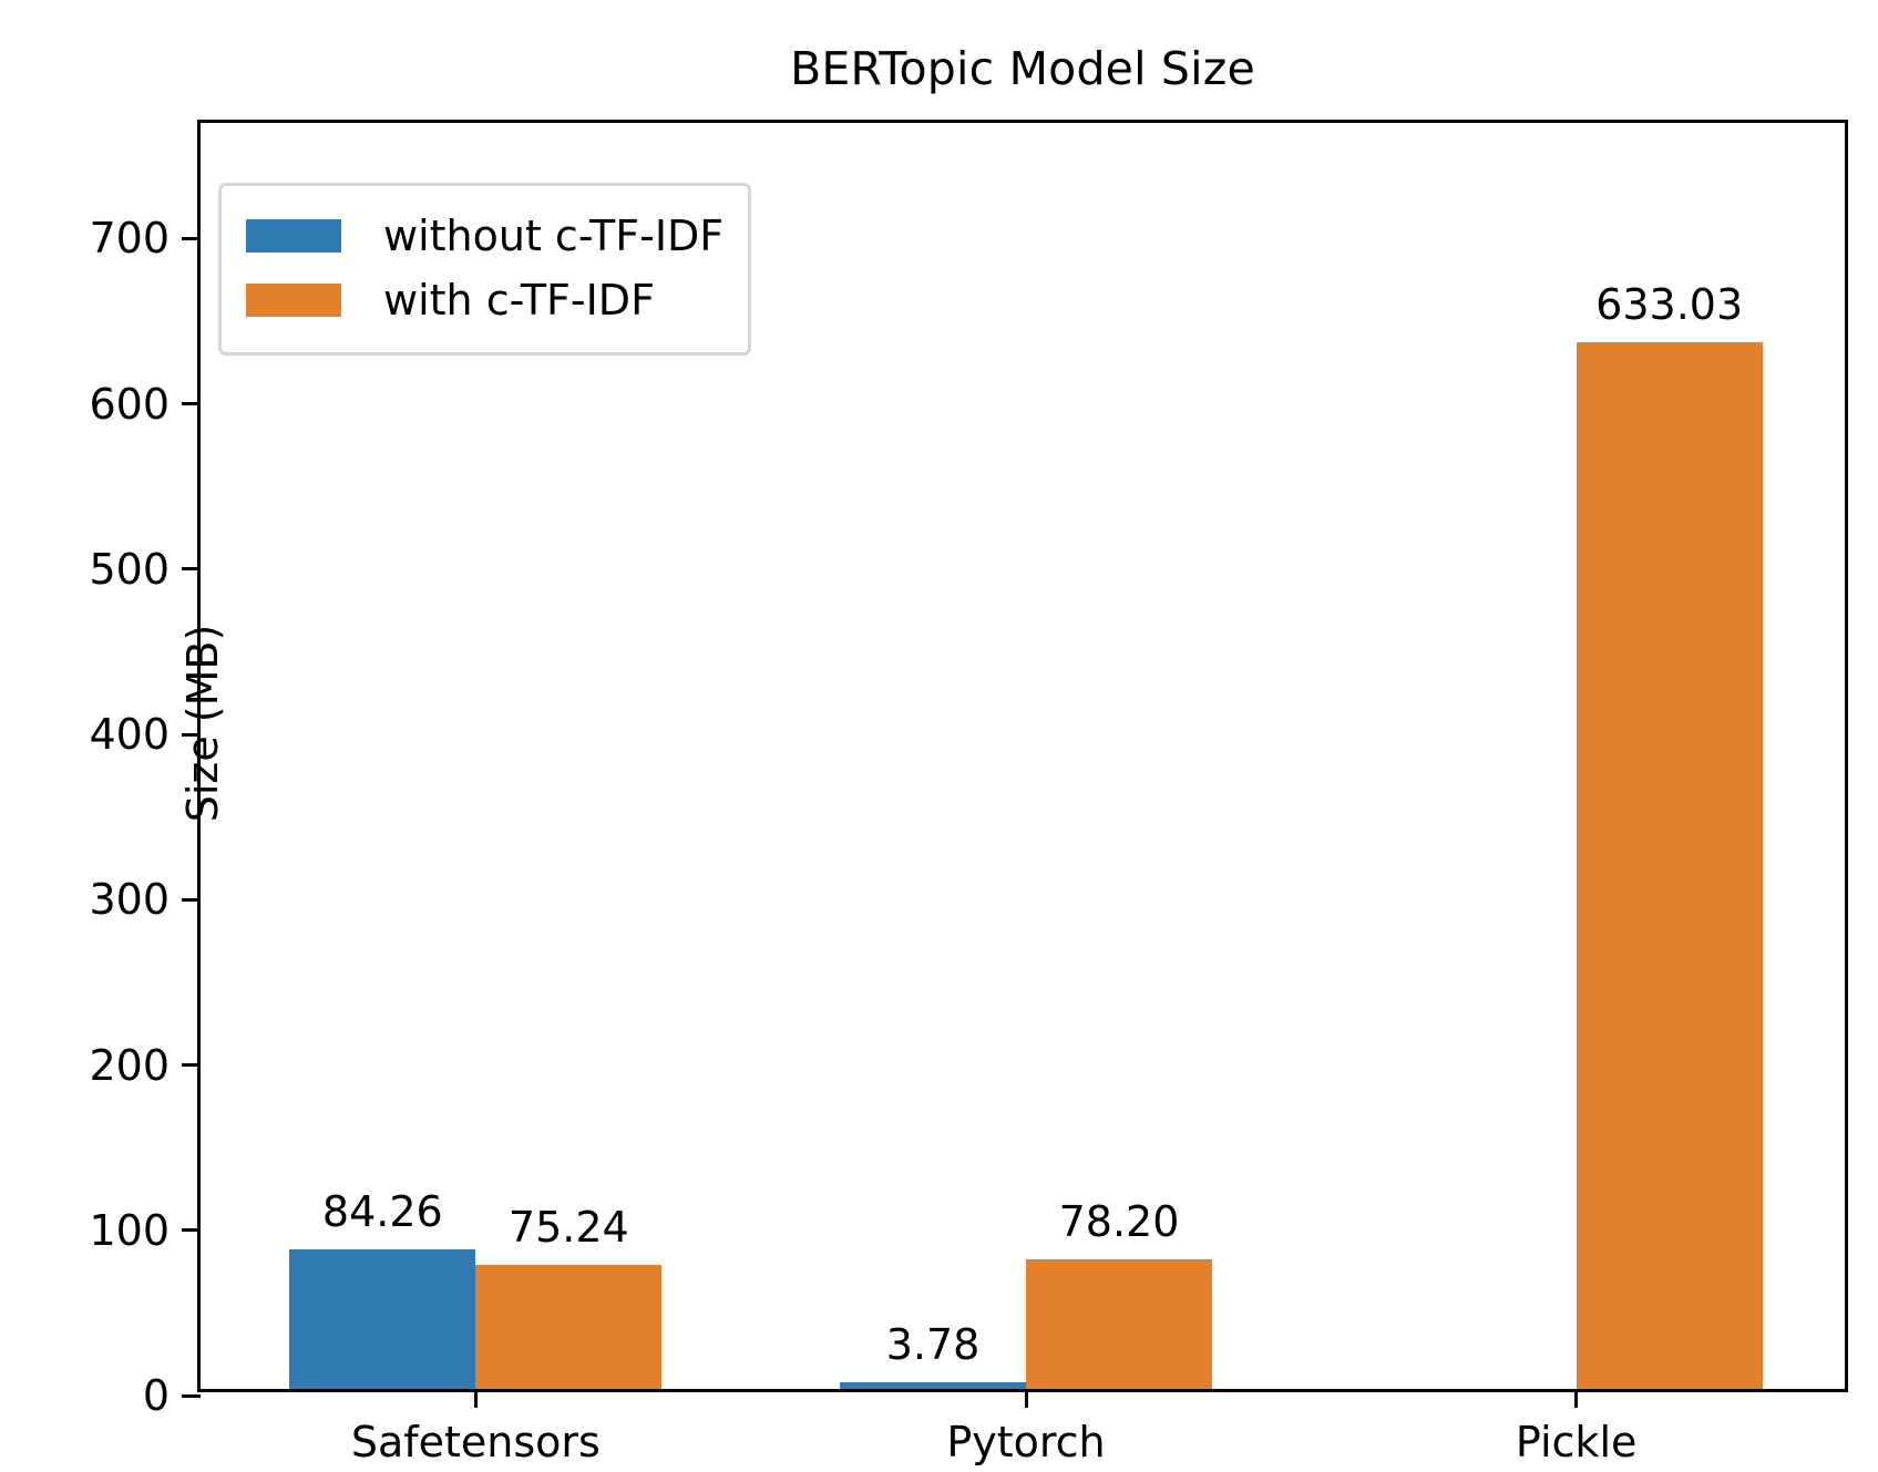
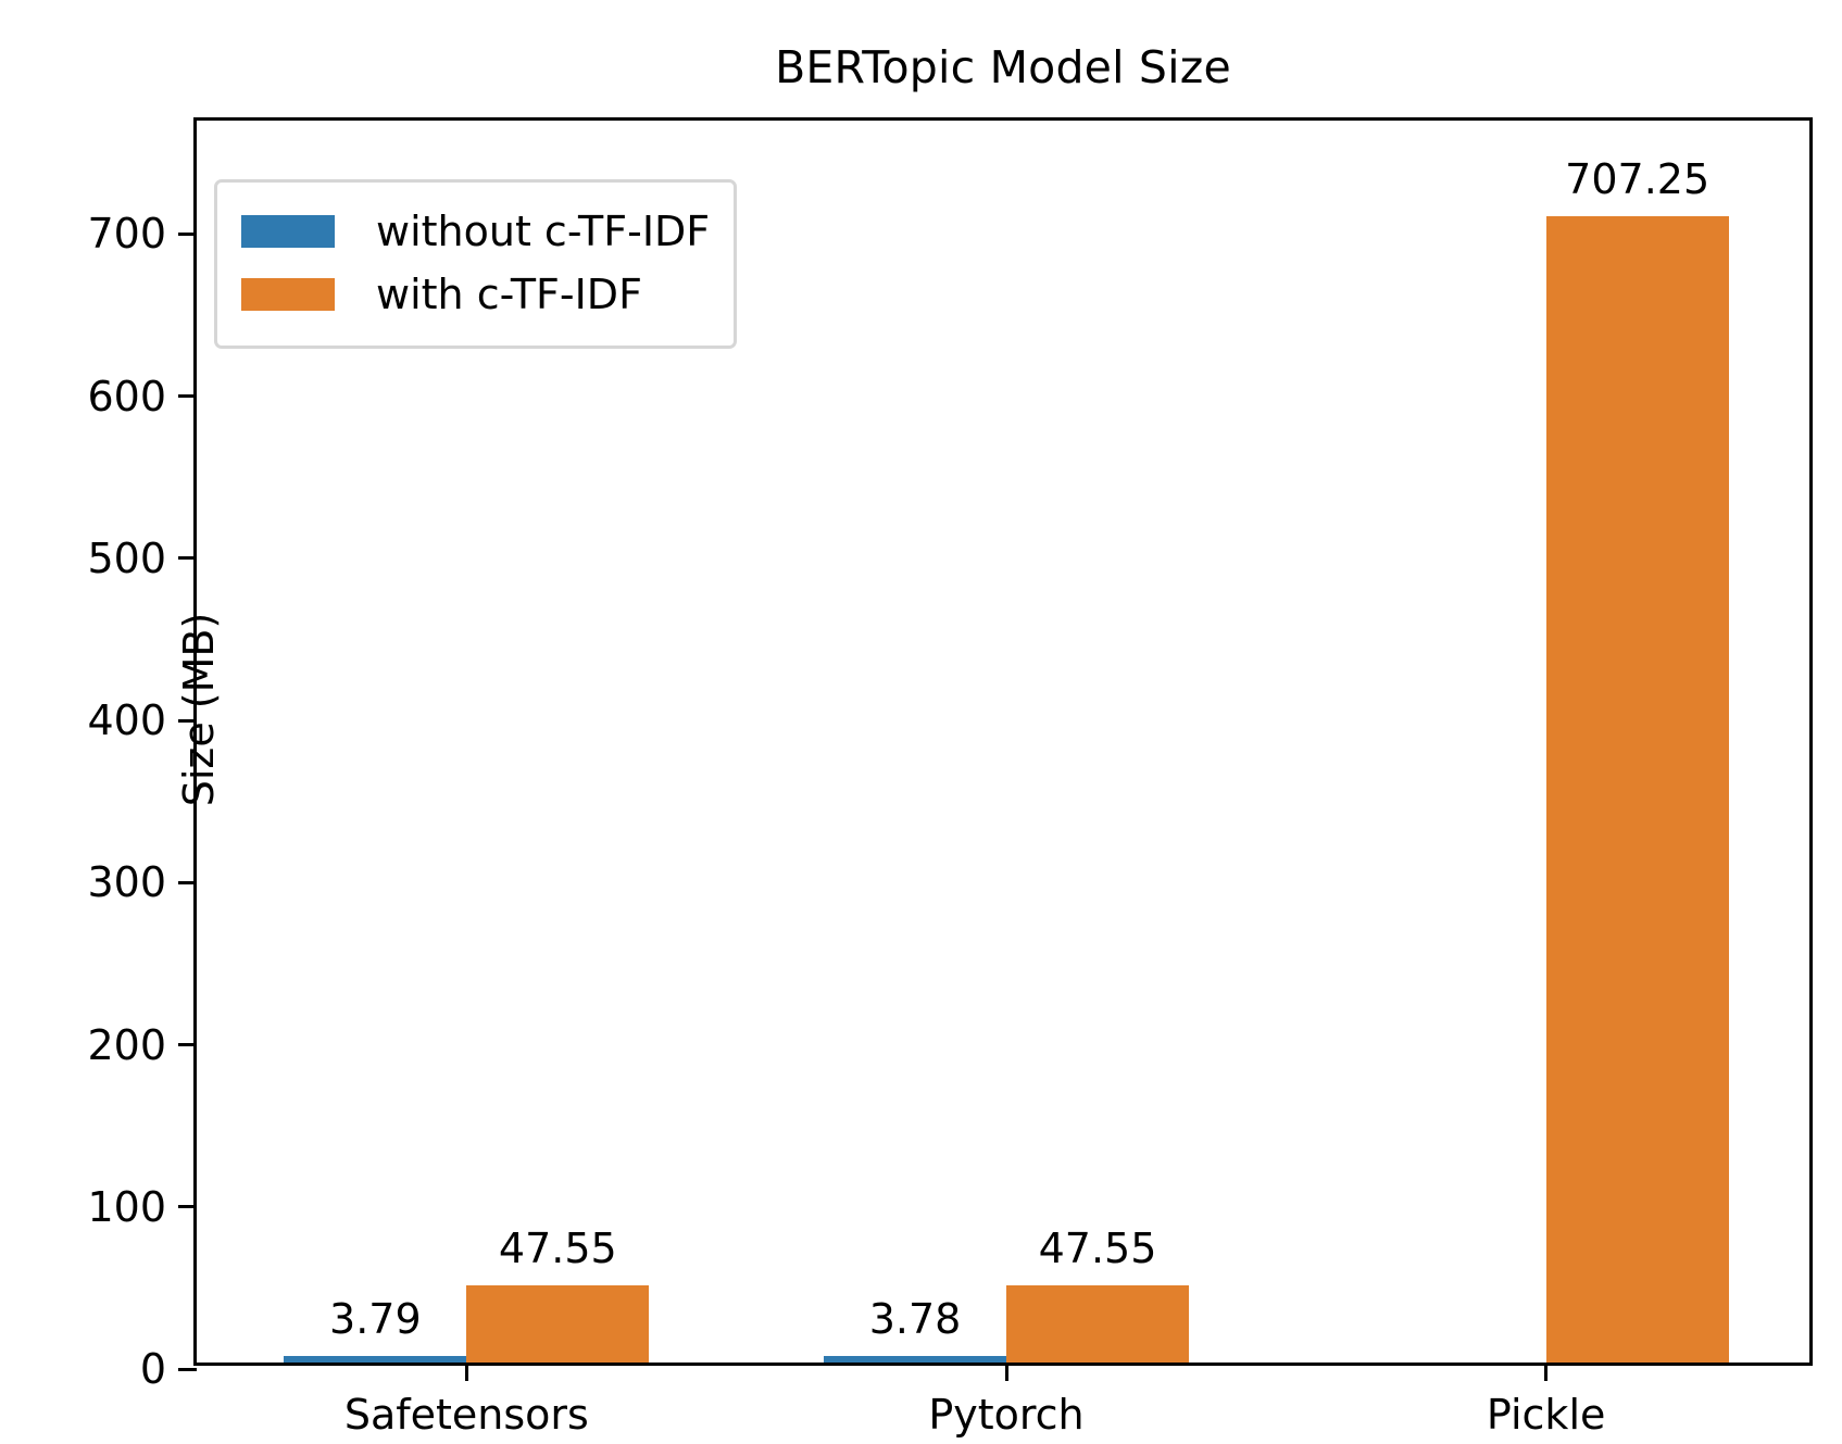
without c-TF-IDF/Safetensors: 84.26 -> 3.79
with c-TF-IDF/Safetensors: 75.24 -> 47.55
with c-TF-IDF/Pytorch: 78.20 -> 47.55
with c-TF-IDF/Pickle: 633.03 -> 707.25
